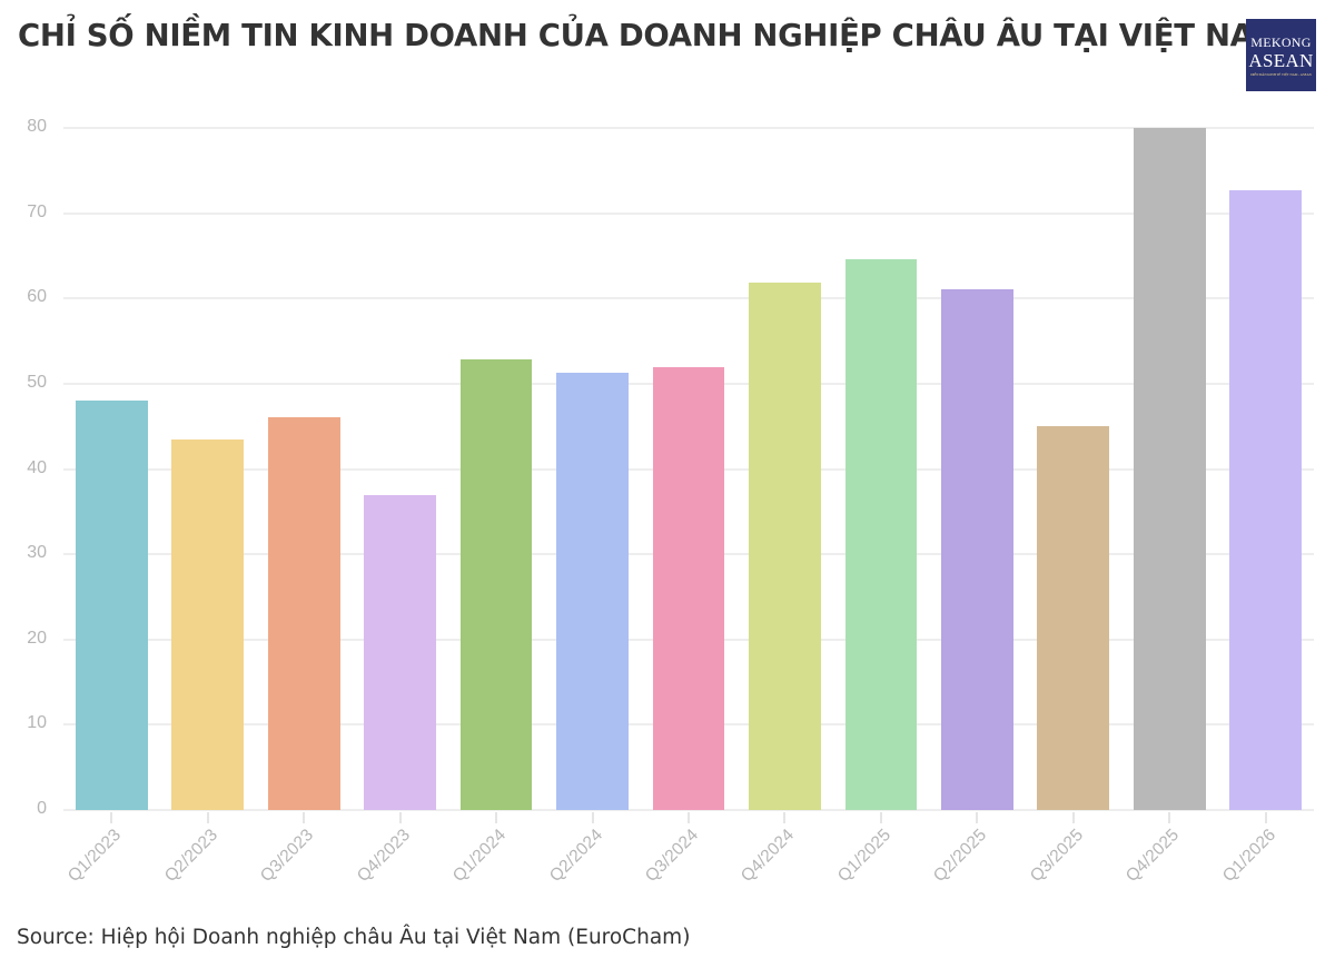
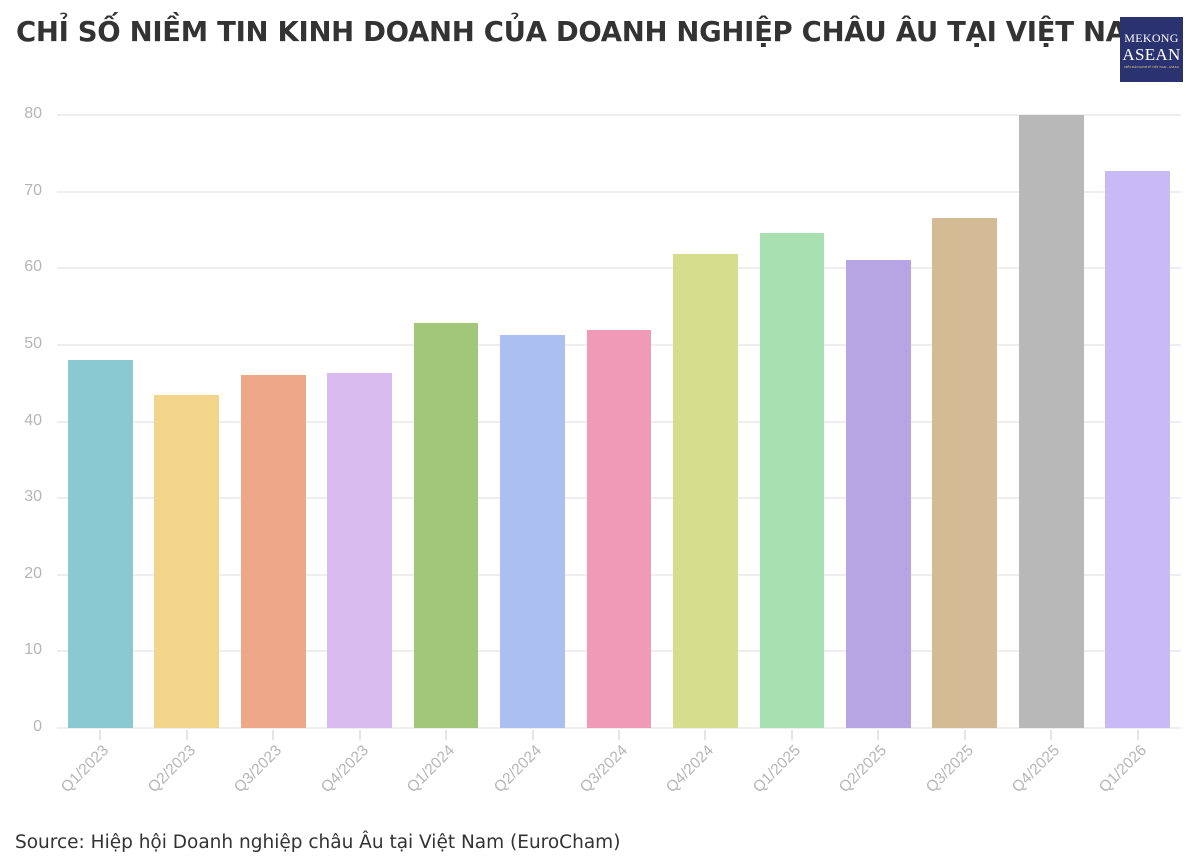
Q4/2023: 37 -> 46
Q3/2025: 45 -> 66
